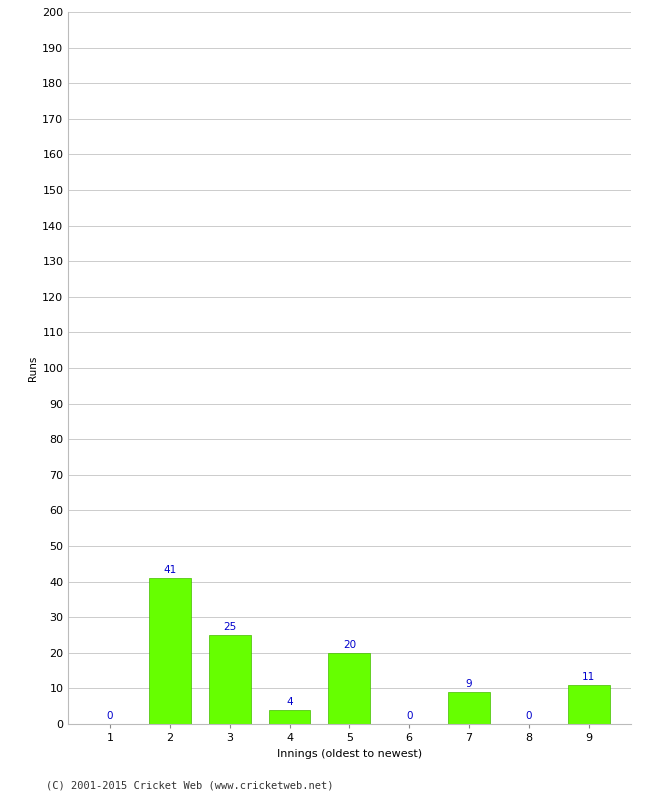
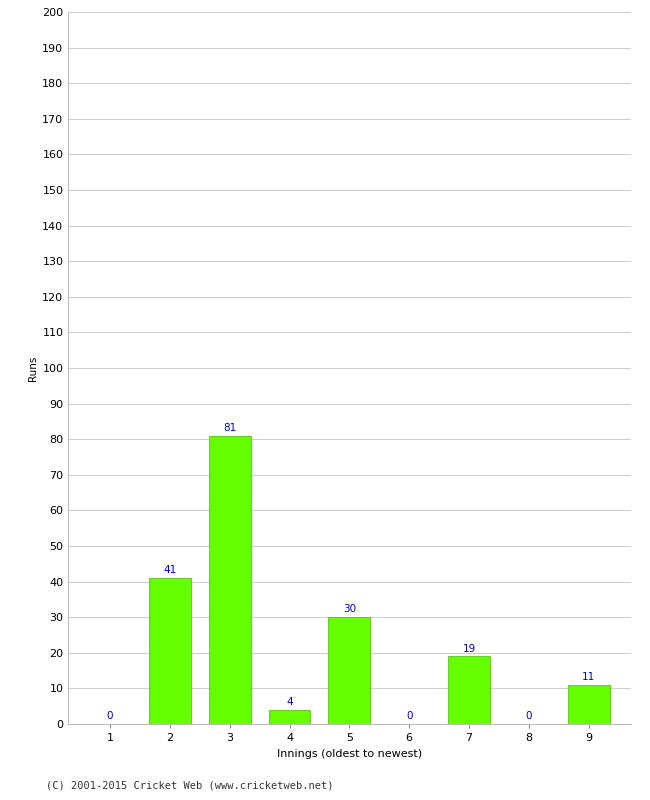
3: 25 -> 81
5: 20 -> 30
7: 9 -> 19
